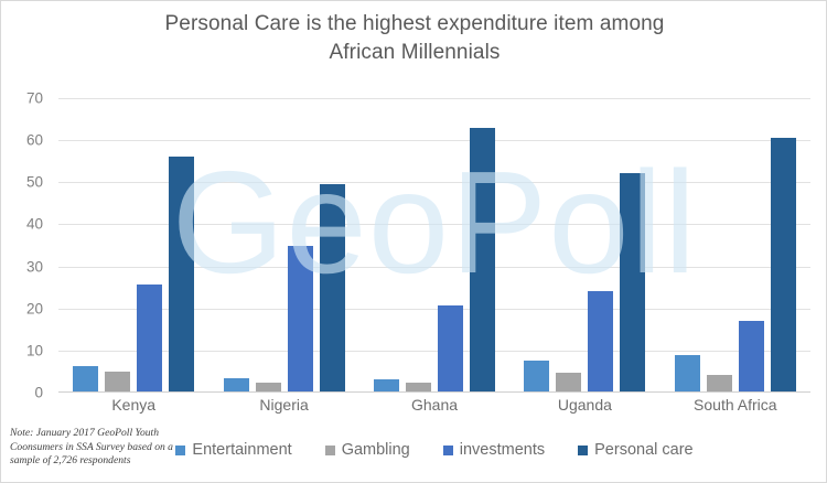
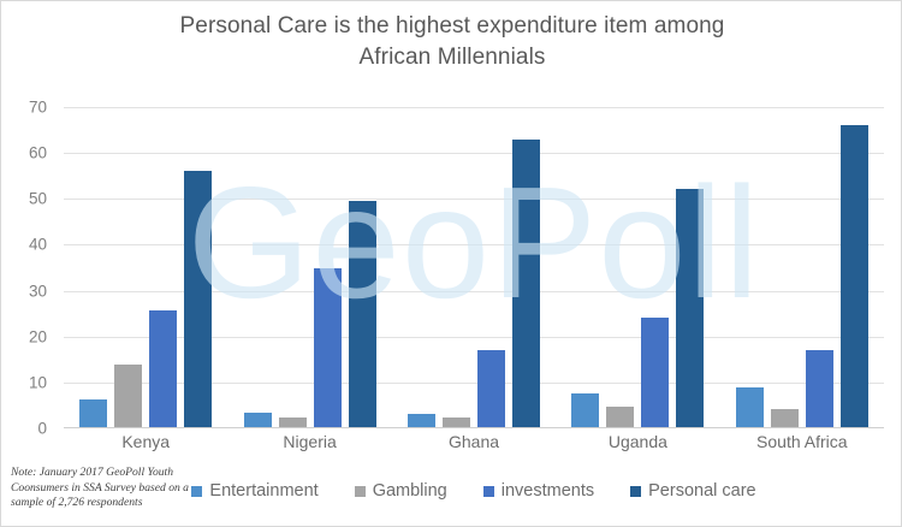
Gambling/Kenya: 5 -> 14
investments/Ghana: 21 -> 17
Personal care/South Africa: 60 -> 66
